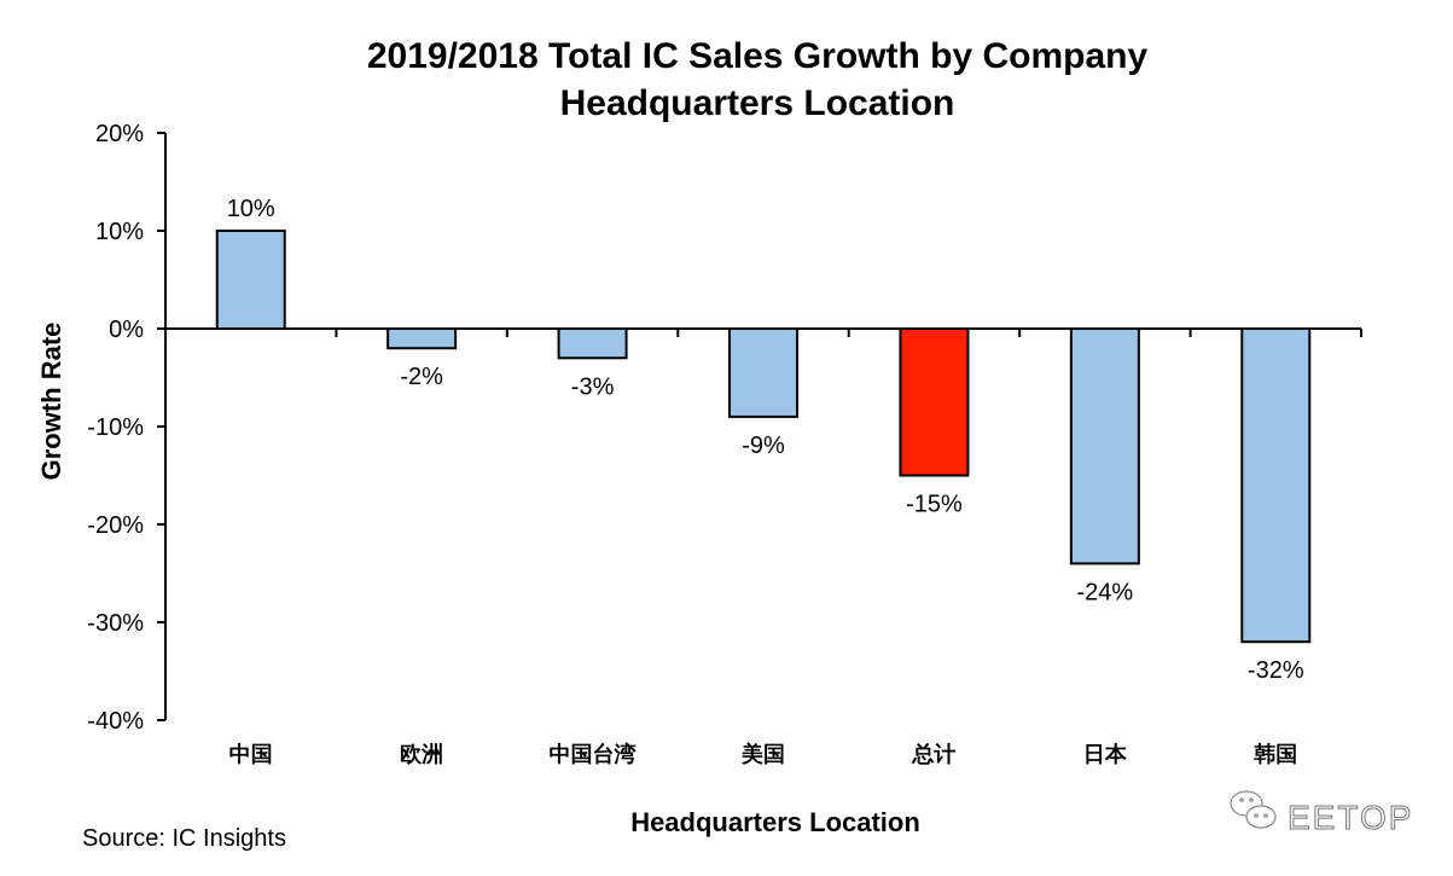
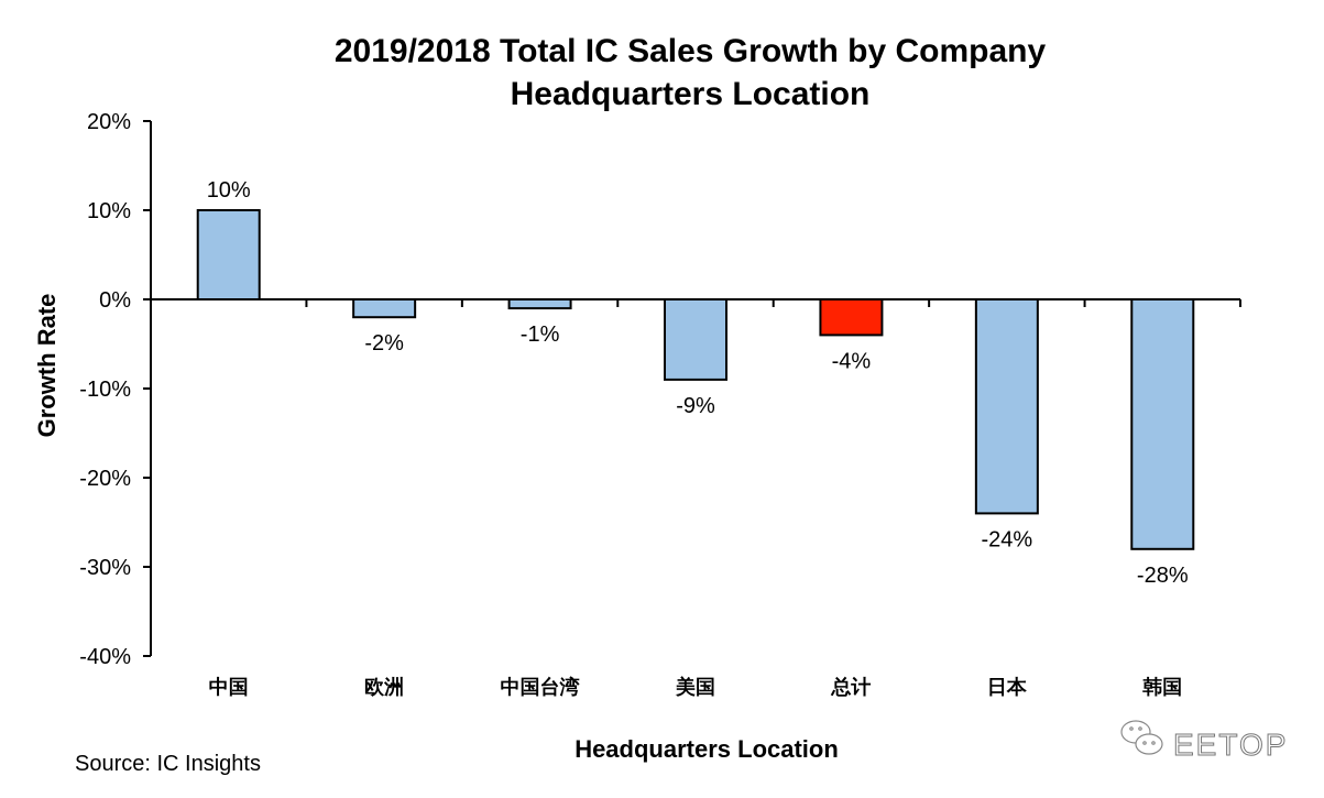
中国台湾: -3% -> -1%
总计: -15% -> -4%
韩国: -32% -> -28%
